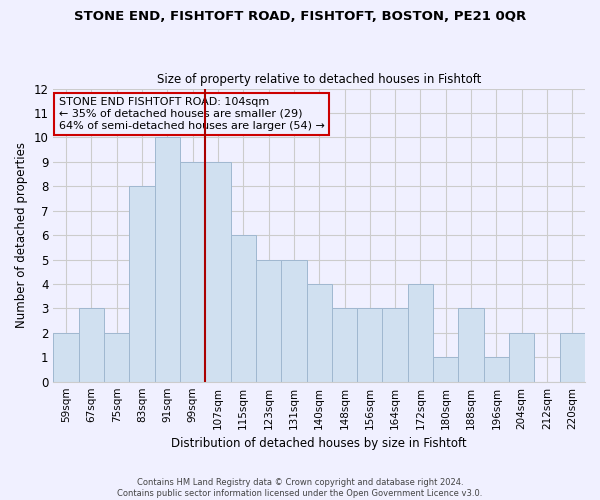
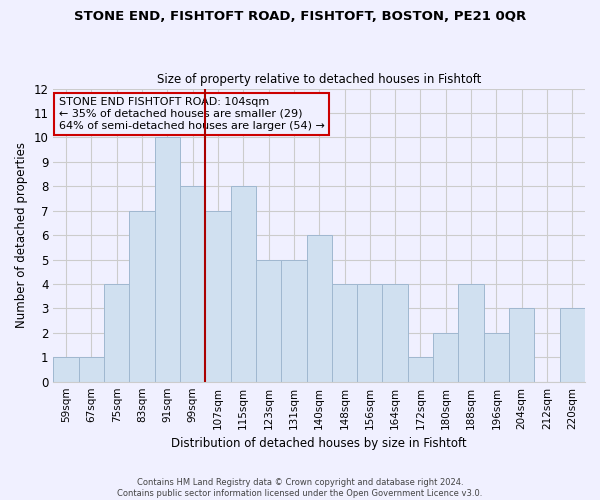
59sqm: 2 -> 1
67sqm: 3 -> 1
75sqm: 2 -> 4
83sqm: 8 -> 7
99sqm: 9 -> 8
107sqm: 9 -> 7
115sqm: 6 -> 8
140sqm: 4 -> 6
148sqm: 3 -> 4
156sqm: 3 -> 4
164sqm: 3 -> 4
172sqm: 4 -> 1
180sqm: 1 -> 2
188sqm: 3 -> 4
196sqm: 1 -> 2
204sqm: 2 -> 3
220sqm: 2 -> 3
